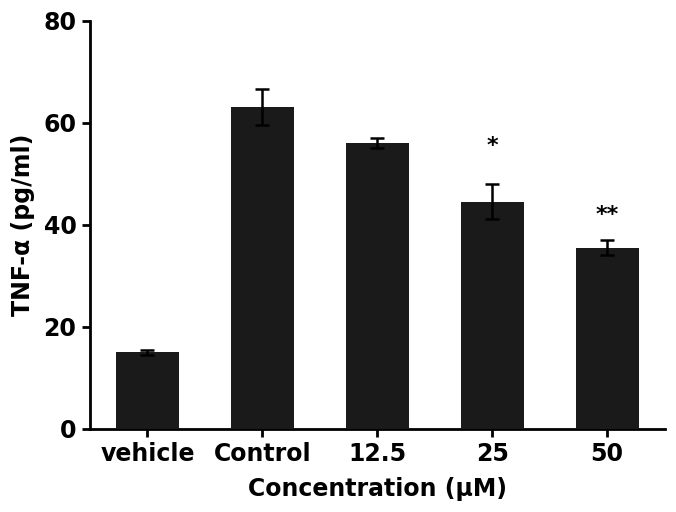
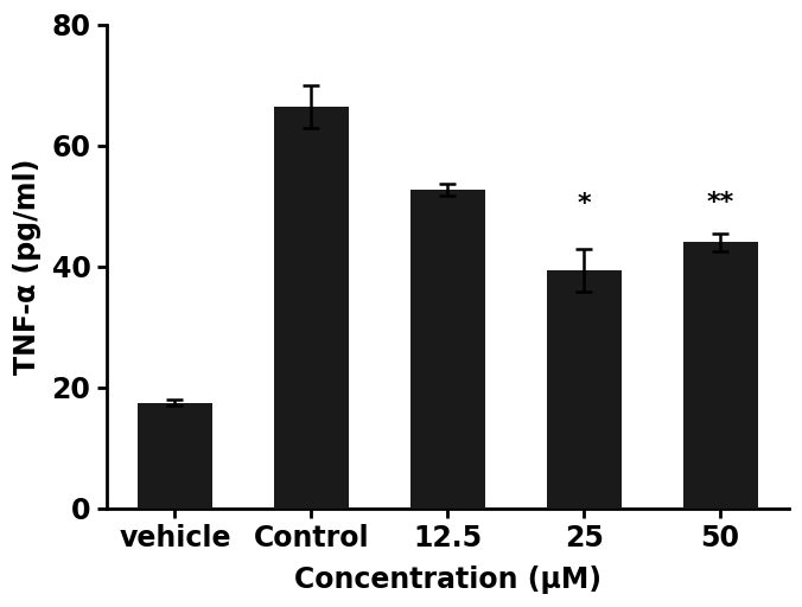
vehicle: 15.0 -> 17.4
Control: 63.0 -> 66.4
12.5: 56.0 -> 52.6
25: 44.5 -> 39.4
50: 35.5 -> 44.0
